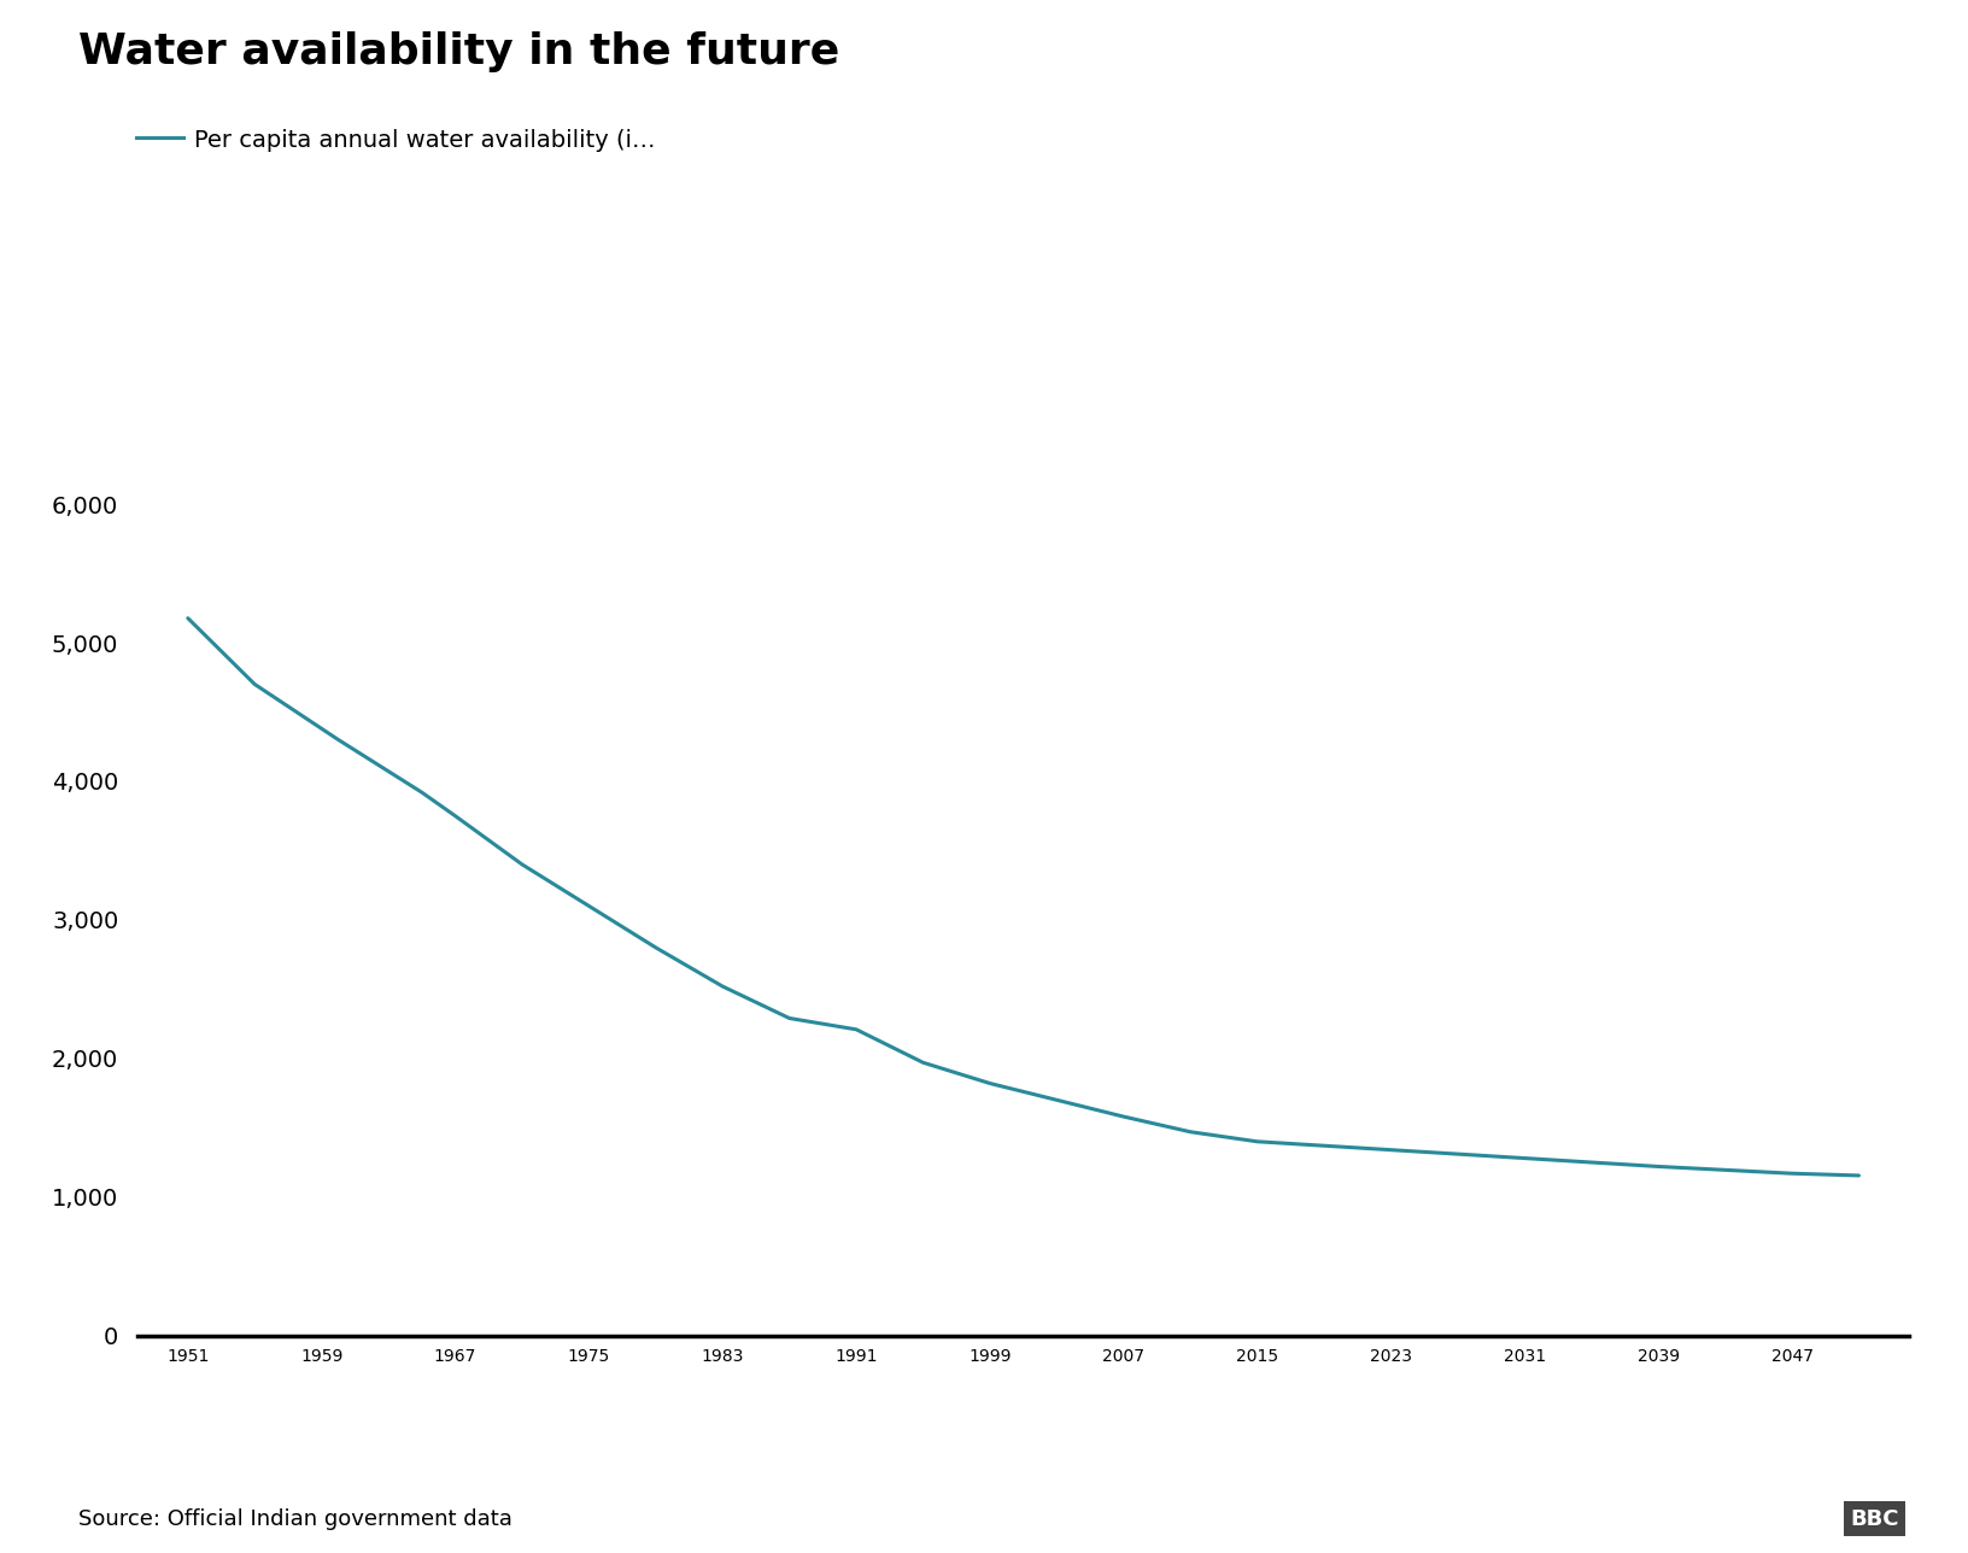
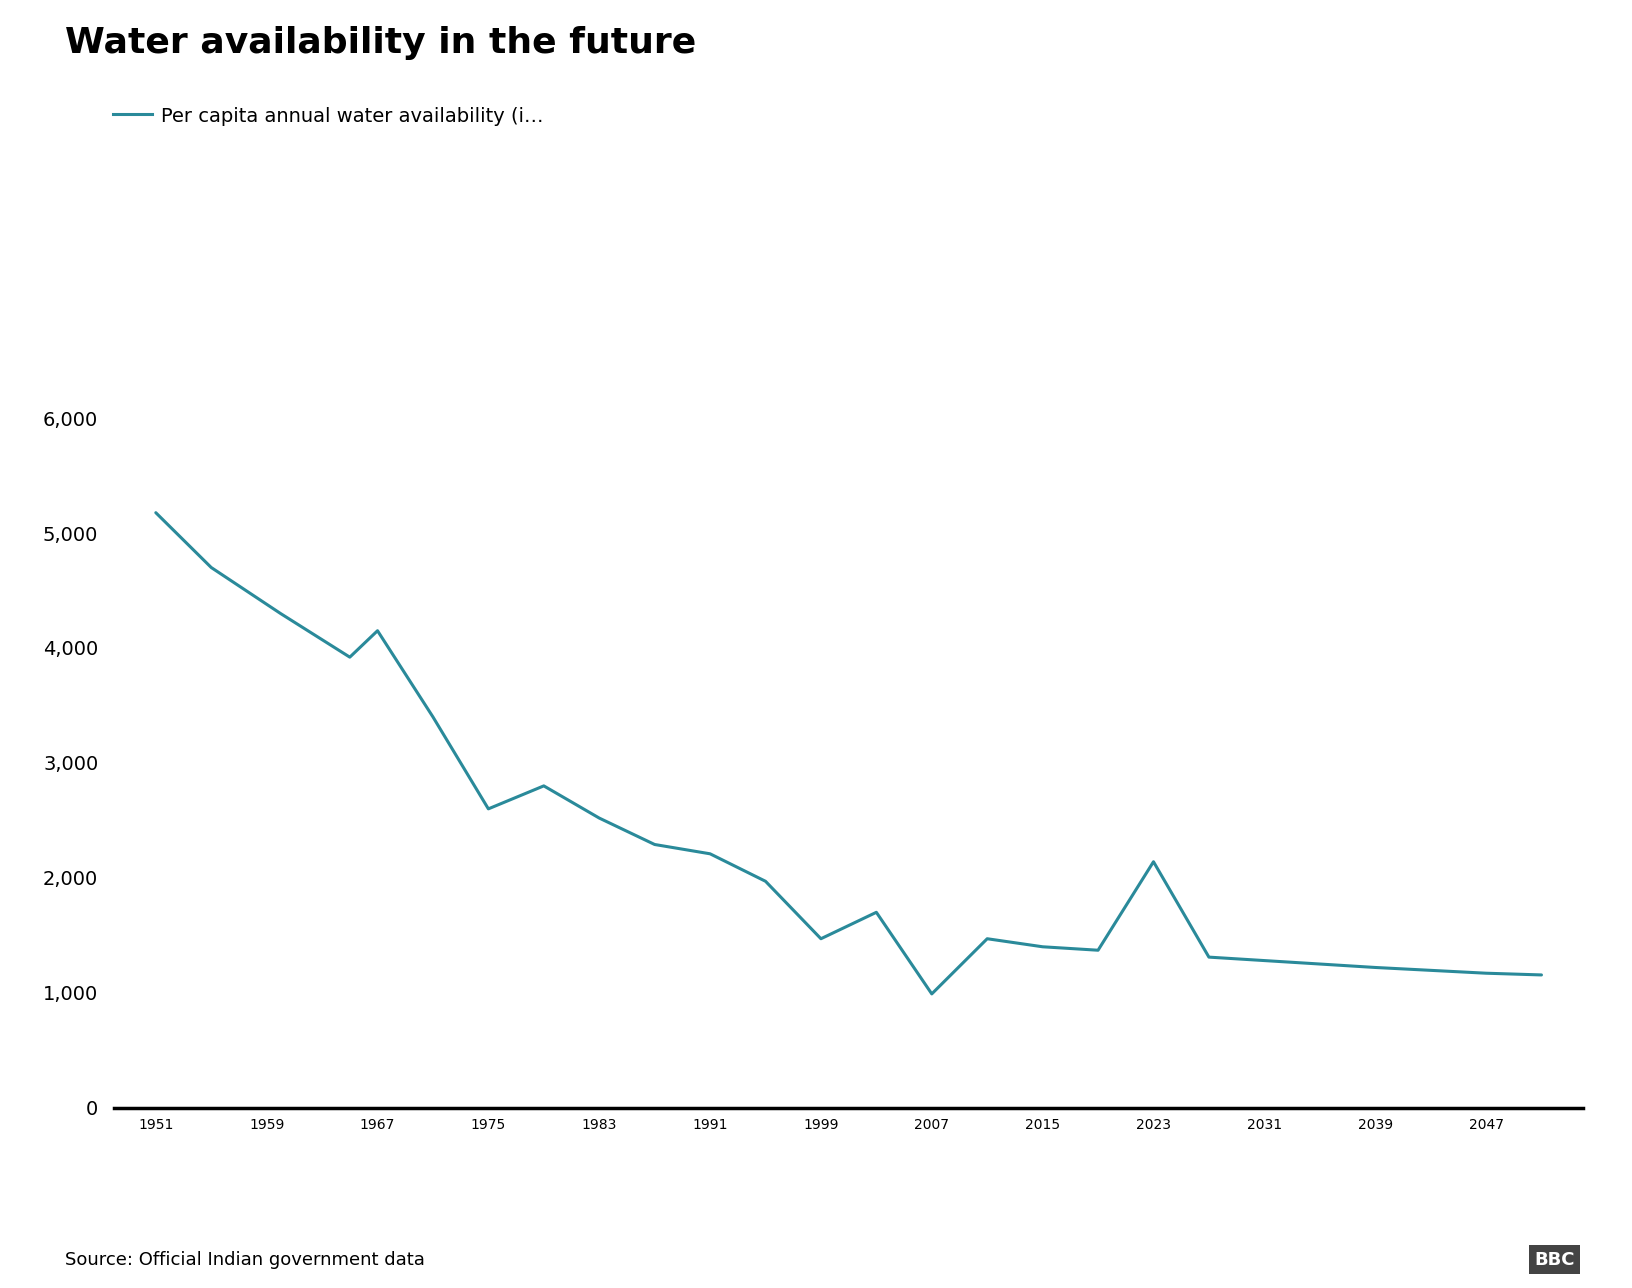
1967: 3,750 -> 4,150
1975: 3,100 -> 2,600
1999: 1,820 -> 1,470
2007: 1,580 -> 990
2023: 1,340 -> 2,140
